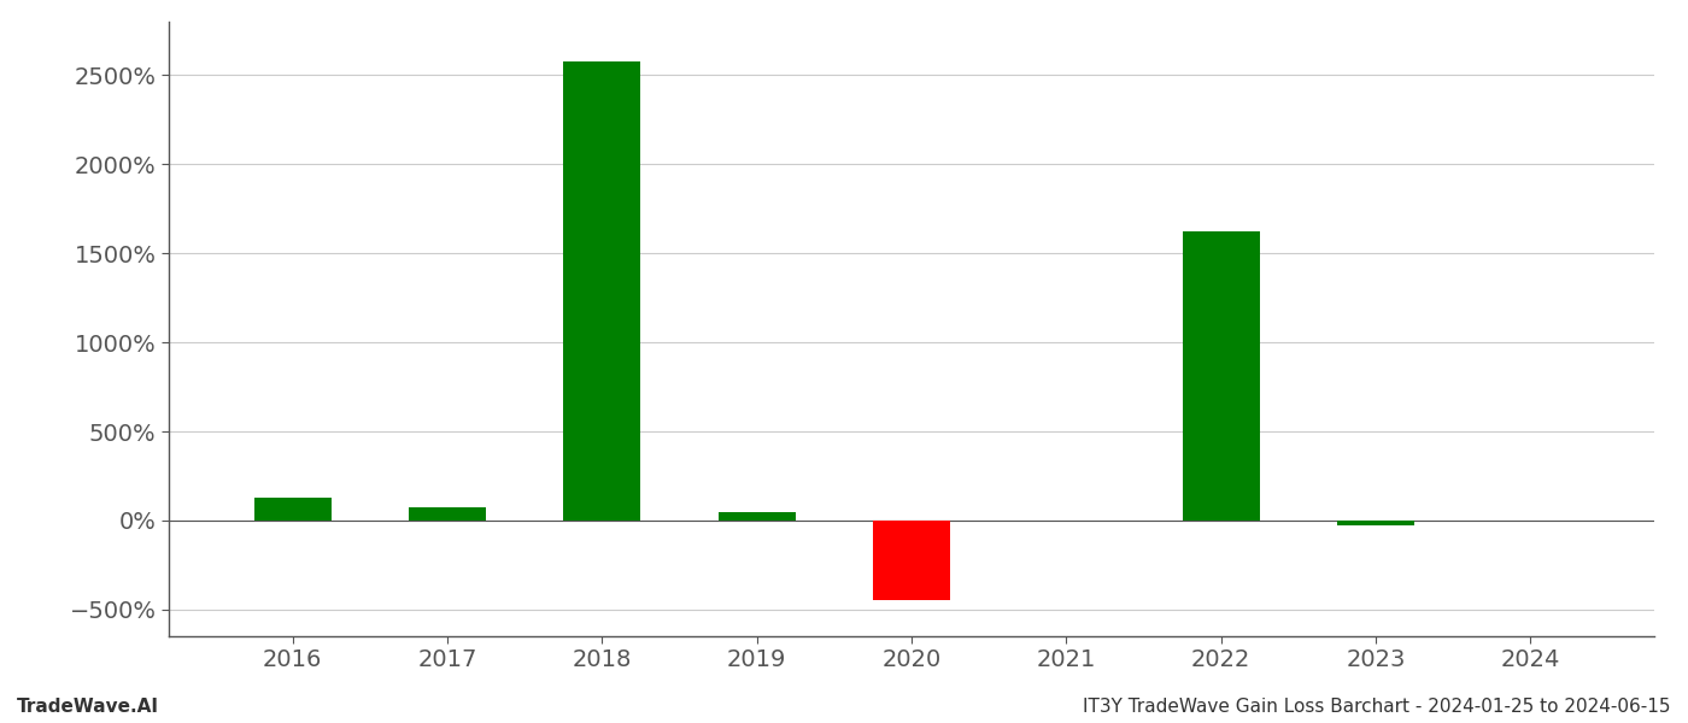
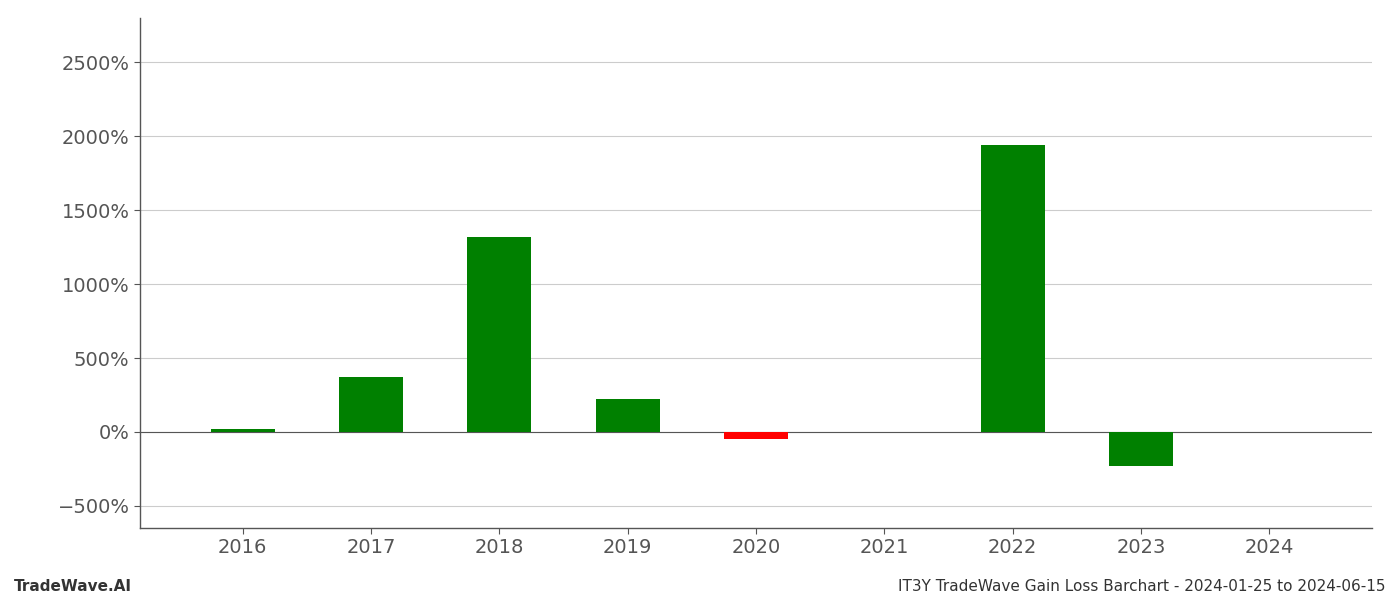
2016: 120% -> 20%
2017: 80% -> 370%
2018: 2580% -> 1320%
2019: 50% -> 220%
2020: -450% -> -50%
2022: 1620% -> 1940%
2023: -30% -> -230%
